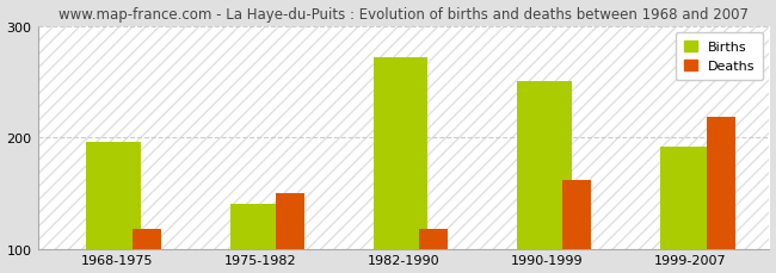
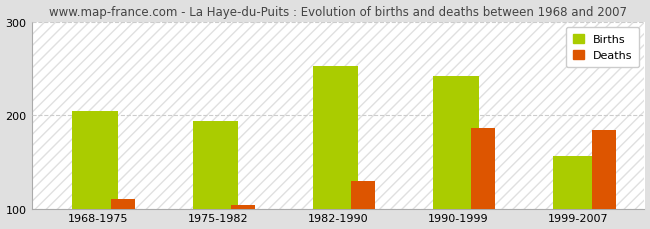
Births/1968-1975: 196 -> 204
Deaths/1968-1975: 118 -> 110
Births/1975-1982: 140 -> 194
Deaths/1975-1982: 150 -> 104
Births/1982-1990: 272 -> 252
Deaths/1982-1990: 118 -> 130
Births/1990-1999: 250 -> 242
Deaths/1990-1999: 162 -> 186
Births/1999-2007: 192 -> 156
Deaths/1999-2007: 218 -> 184
